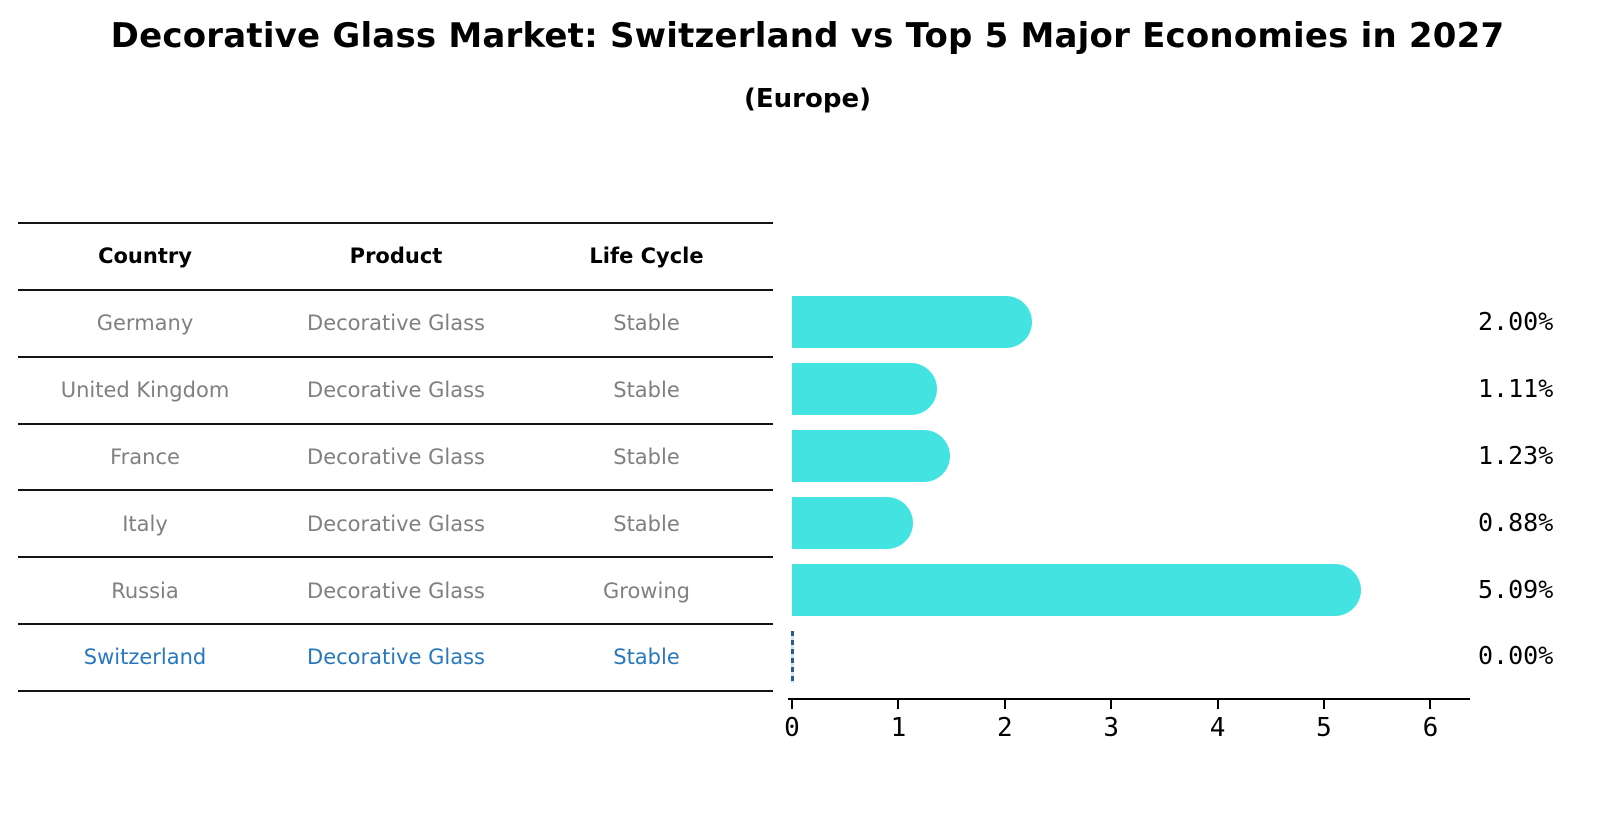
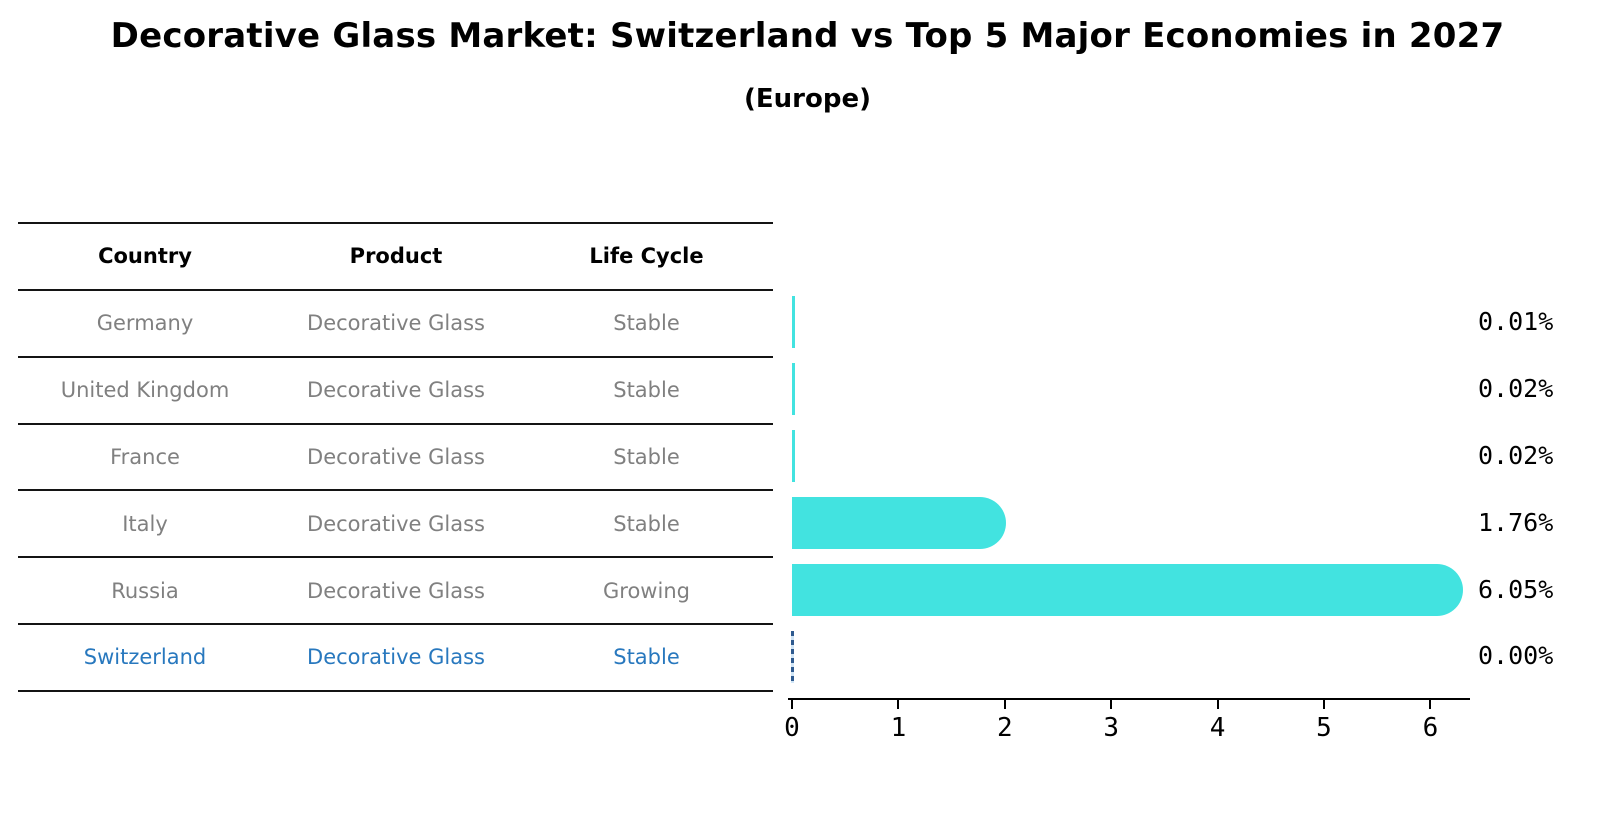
Germany: 2.00% -> 0.01%
United Kingdom: 1.11% -> 0.02%
France: 1.23% -> 0.02%
Italy: 0.88% -> 1.76%
Russia: 5.09% -> 6.05%
